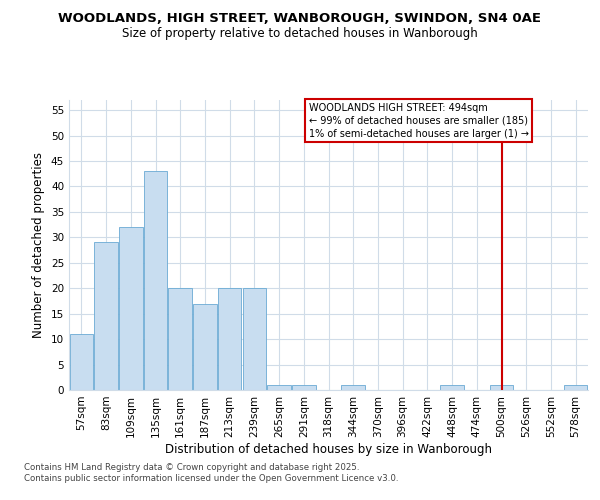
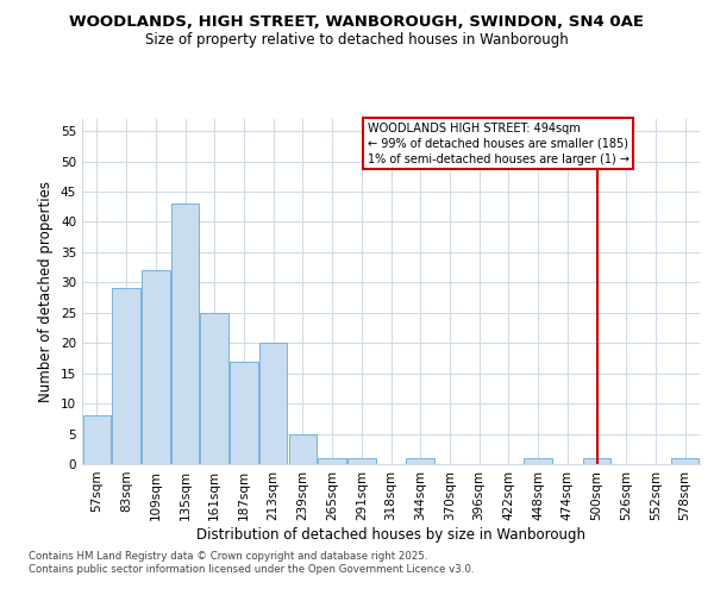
57sqm: 11 -> 8
161sqm: 20 -> 25
239sqm: 20 -> 5
